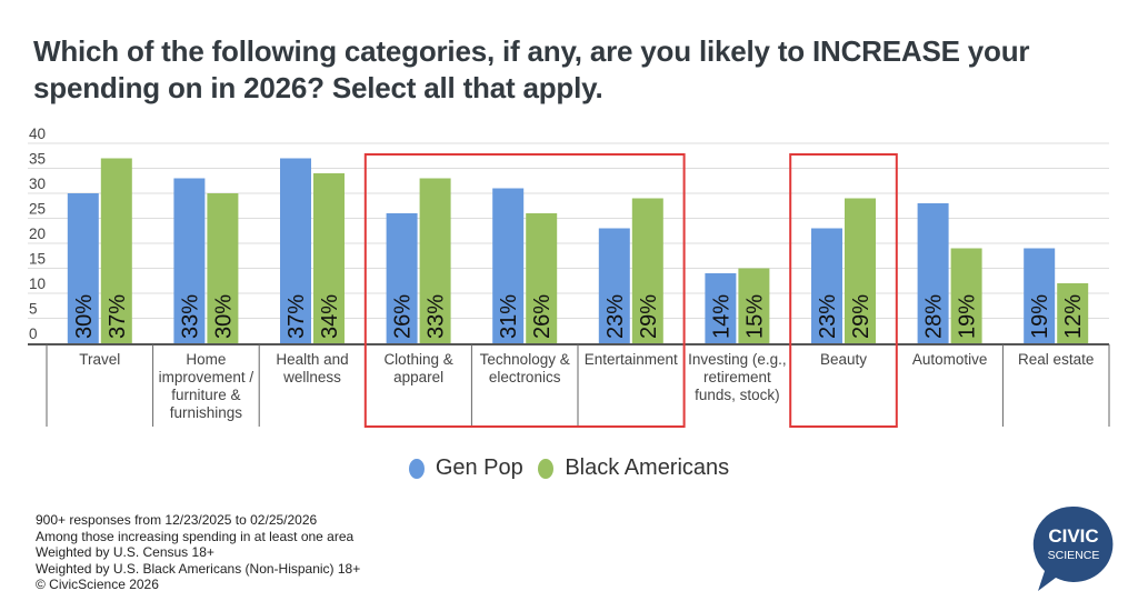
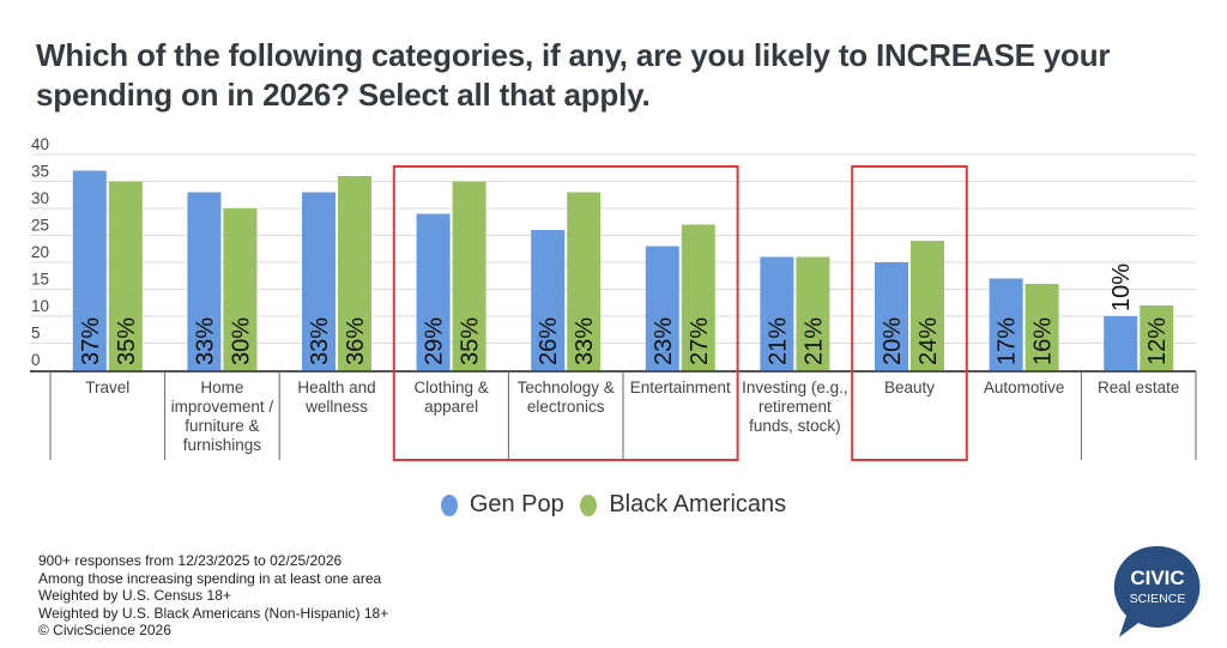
Gen Pop/Travel: 30% -> 37%
Black Americans/Travel: 37% -> 35%
Gen Pop/Health and wellness: 37% -> 33%
Black Americans/Health and wellness: 34% -> 36%
Gen Pop/Clothing & apparel: 26% -> 29%
Black Americans/Clothing & apparel: 33% -> 35%
Gen Pop/Technology & electronics: 31% -> 26%
Black Americans/Technology & electronics: 26% -> 33%
Black Americans/Entertainment: 29% -> 27%
Gen Pop/Investing (e.g., retirement funds, stock): 14% -> 21%
Black Americans/Investing (e.g., retirement funds, stock): 15% -> 21%
Gen Pop/Beauty: 23% -> 20%
Black Americans/Beauty: 29% -> 24%
Gen Pop/Automotive: 28% -> 17%
Black Americans/Automotive: 19% -> 16%
Gen Pop/Real estate: 19% -> 10%
